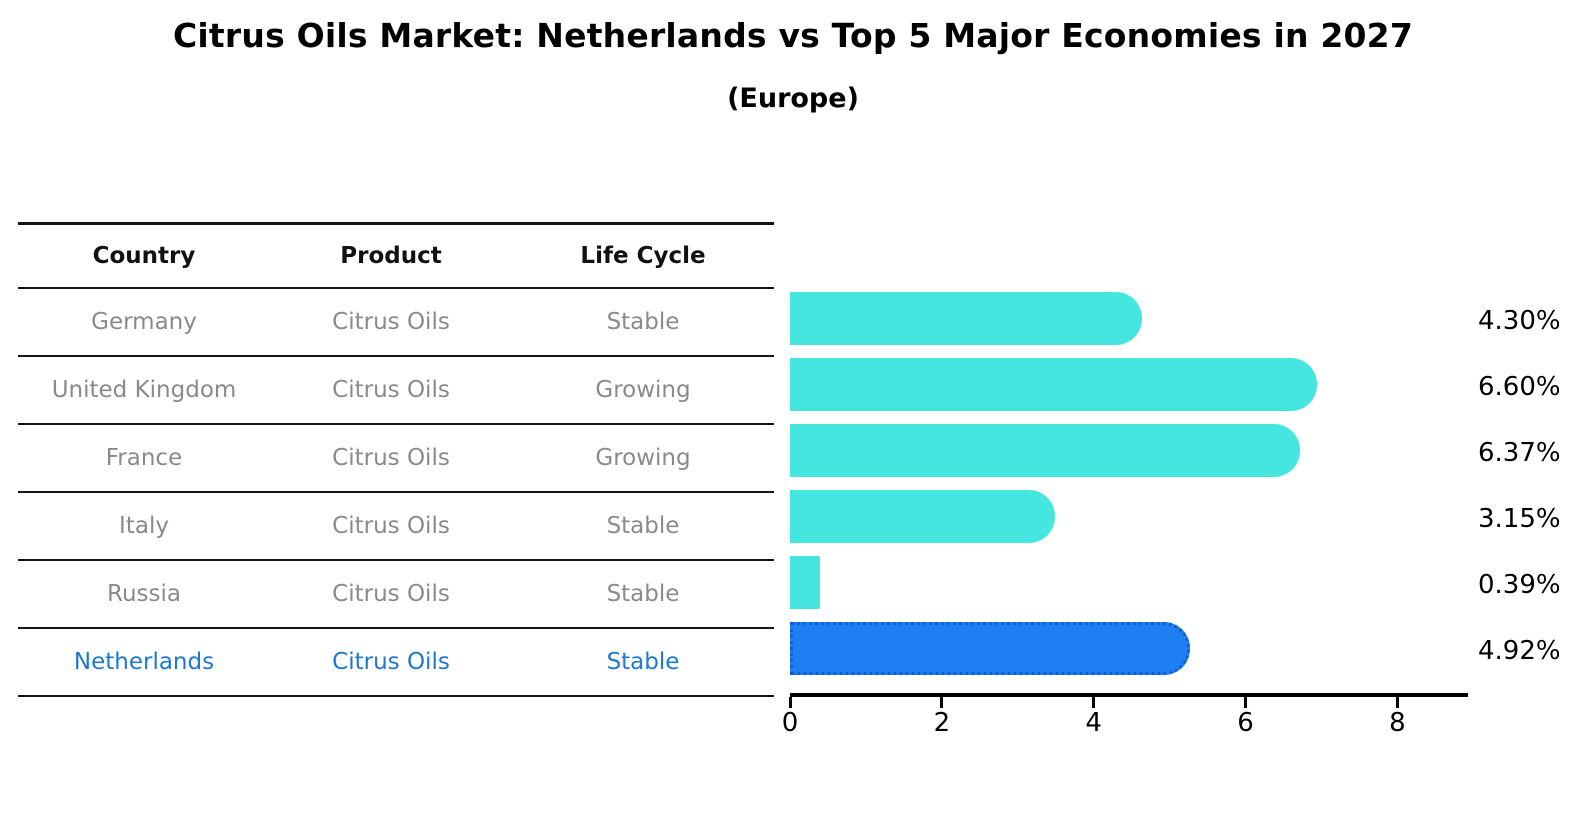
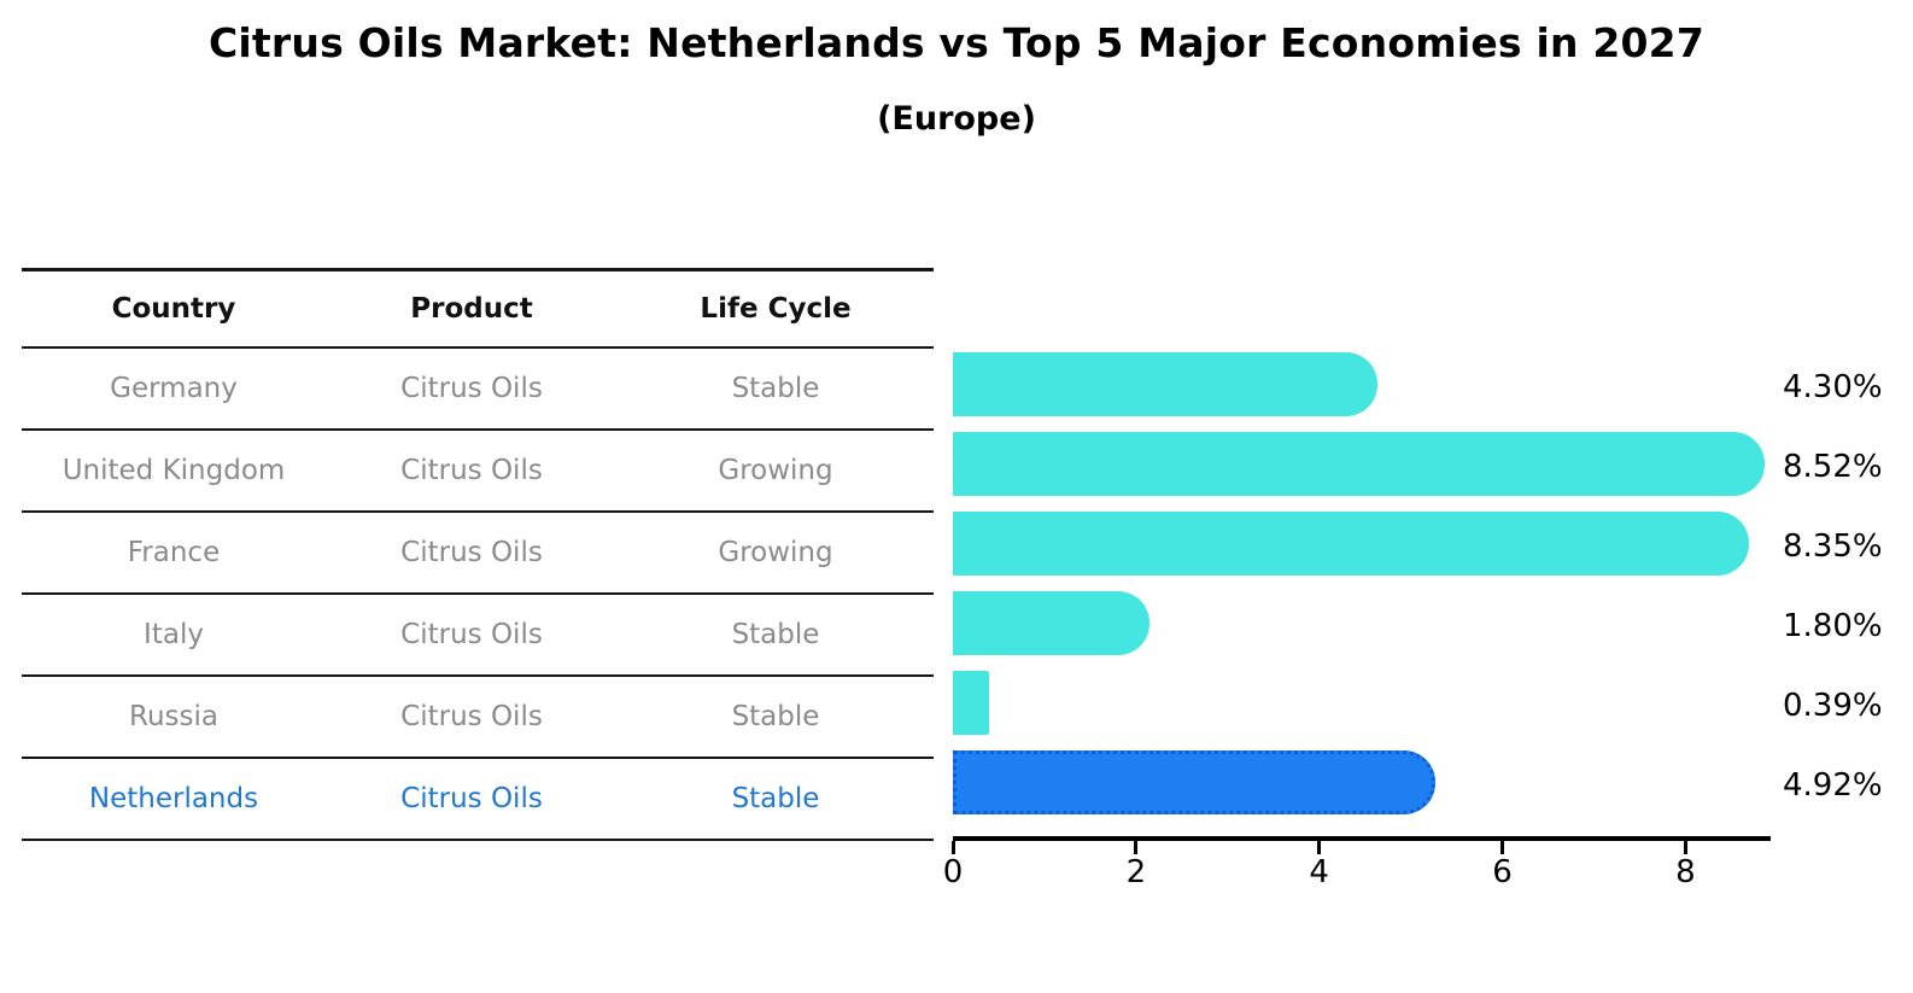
United Kingdom: 6.60% -> 8.52%
France: 6.37% -> 8.35%
Italy: 3.15% -> 1.80%
